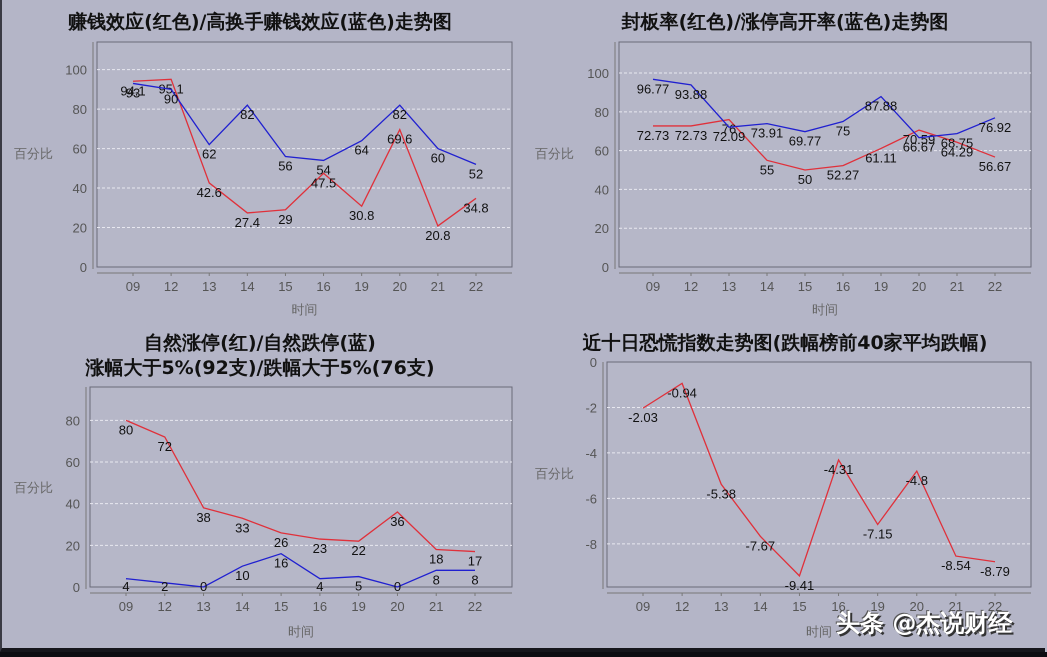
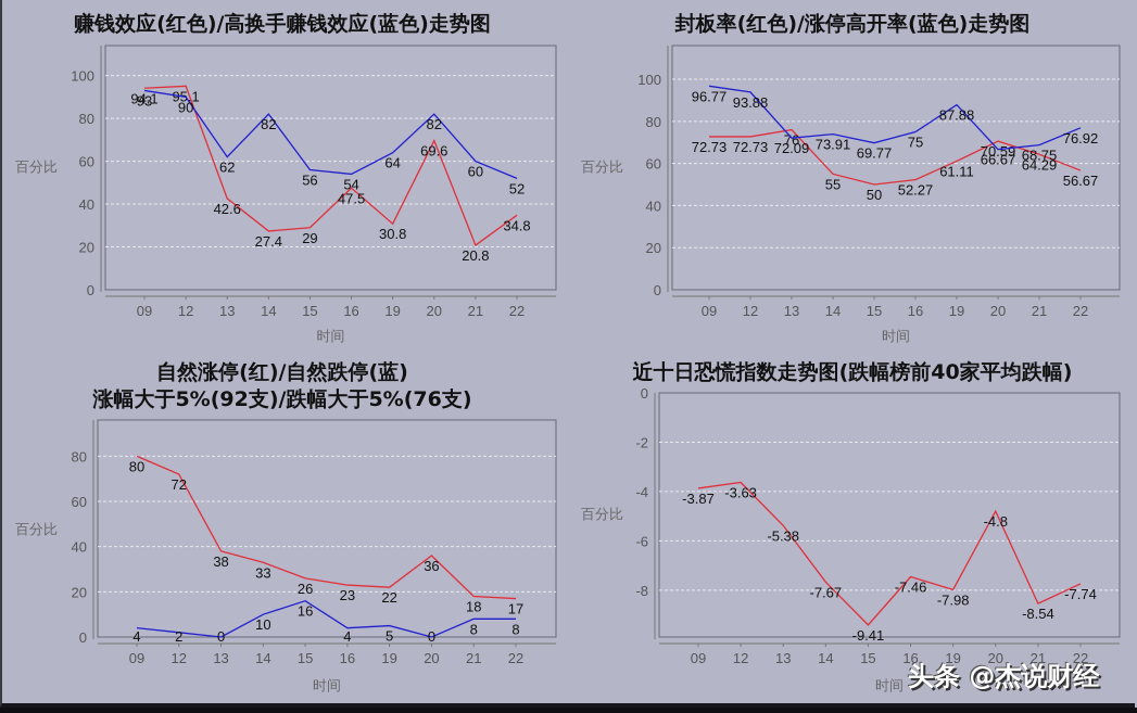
近十日恐慌指数走势图(跌幅榜前40家平均跌幅)/09: -2.03 -> -3.87
近十日恐慌指数走势图(跌幅榜前40家平均跌幅)/12: -0.94 -> -3.63
近十日恐慌指数走势图(跌幅榜前40家平均跌幅)/16: -4.31 -> -7.46
近十日恐慌指数走势图(跌幅榜前40家平均跌幅)/19: -7.15 -> -7.98
近十日恐慌指数走势图(跌幅榜前40家平均跌幅)/22: -8.79 -> -7.74
